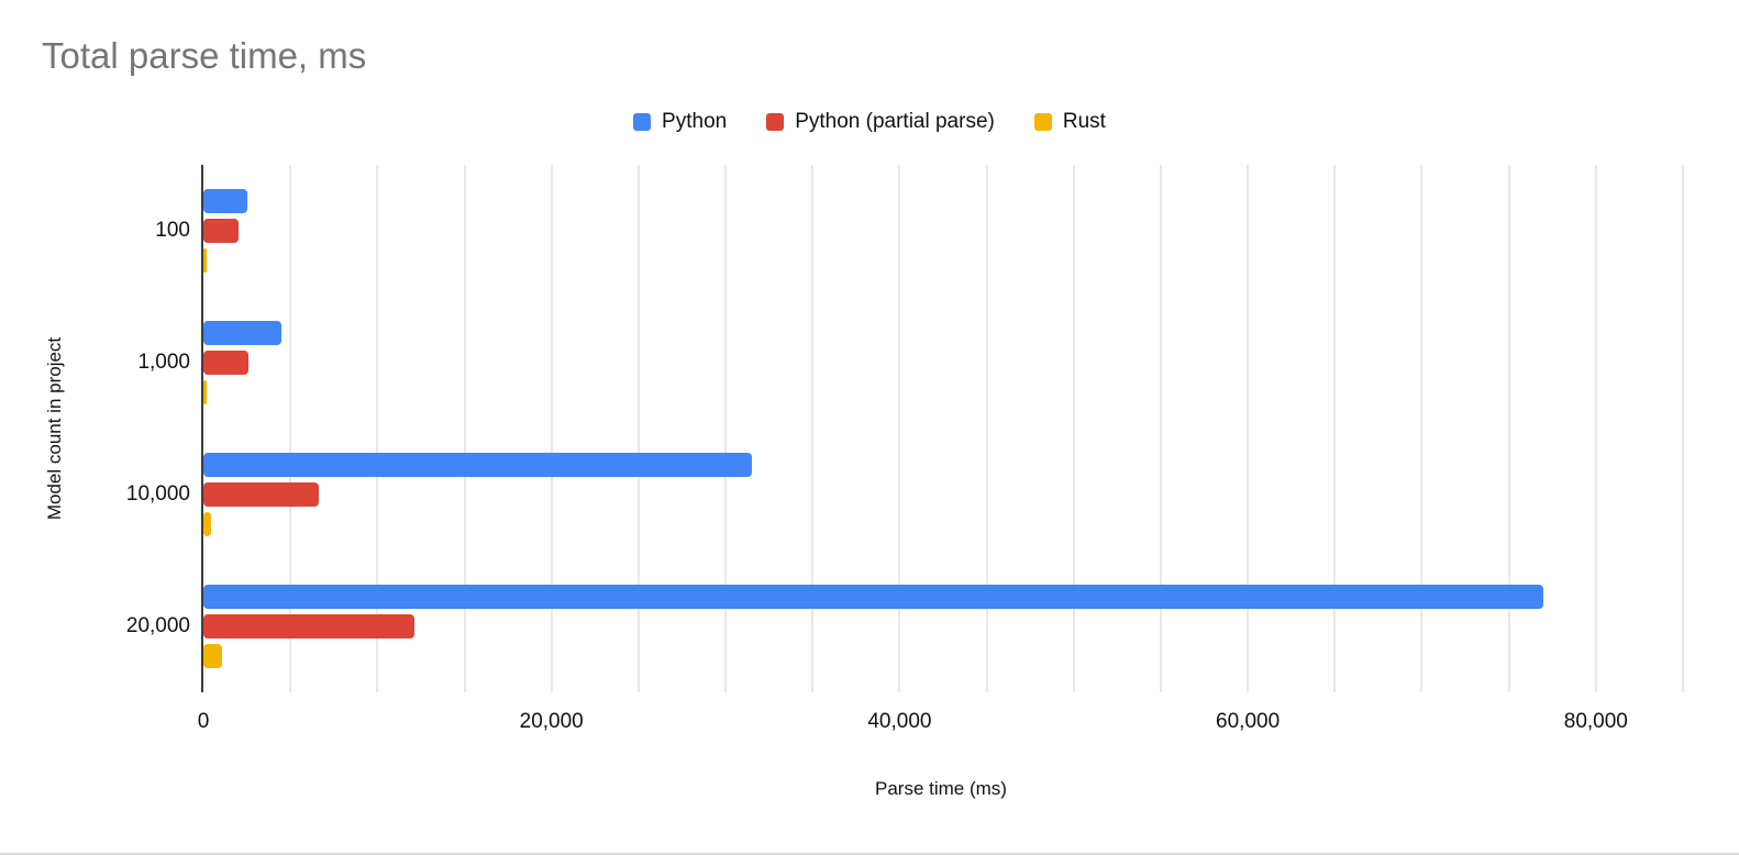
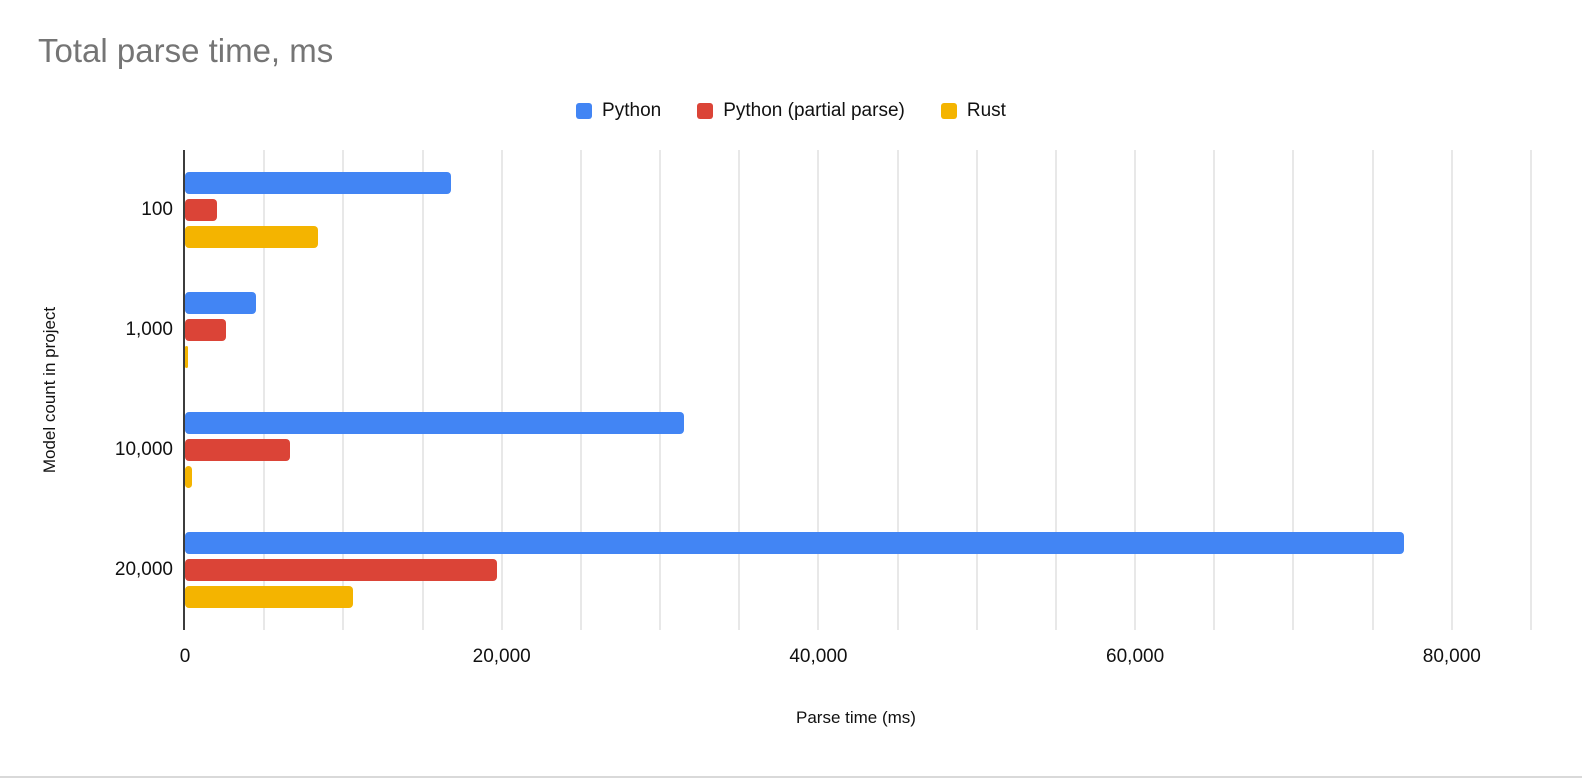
Python/100: 2500 -> 16800
Rust/100: 100 -> 8400
Python (partial parse)/20,000: 12100 -> 19700
Rust/20,000: 1100 -> 10600
